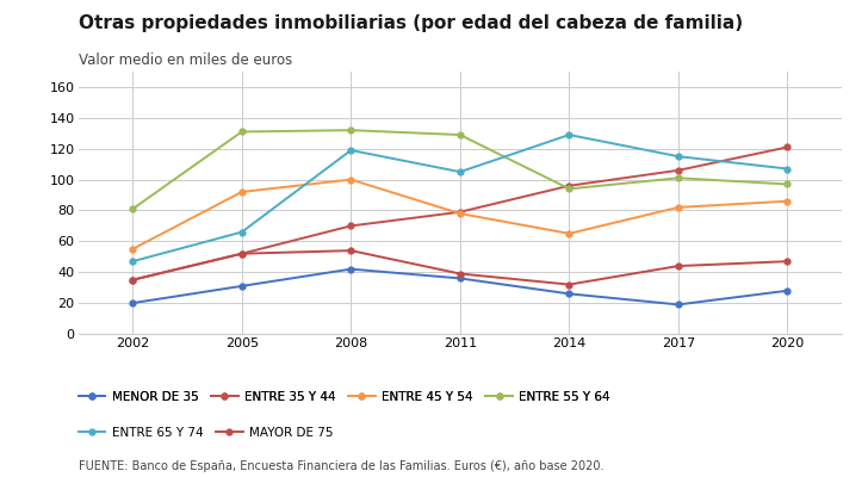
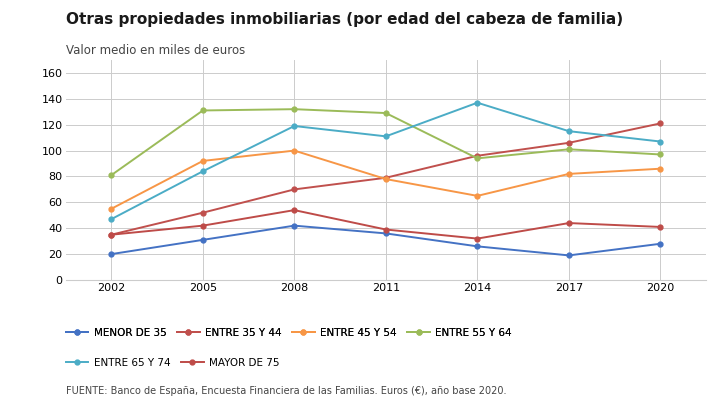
ENTRE 65 Y 74/2005: 66 -> 84
MAYOR DE 75/2005: 52 -> 42
ENTRE 65 Y 74/2011: 105 -> 111
ENTRE 65 Y 74/2014: 129 -> 137
MAYOR DE 75/2020: 47 -> 41
